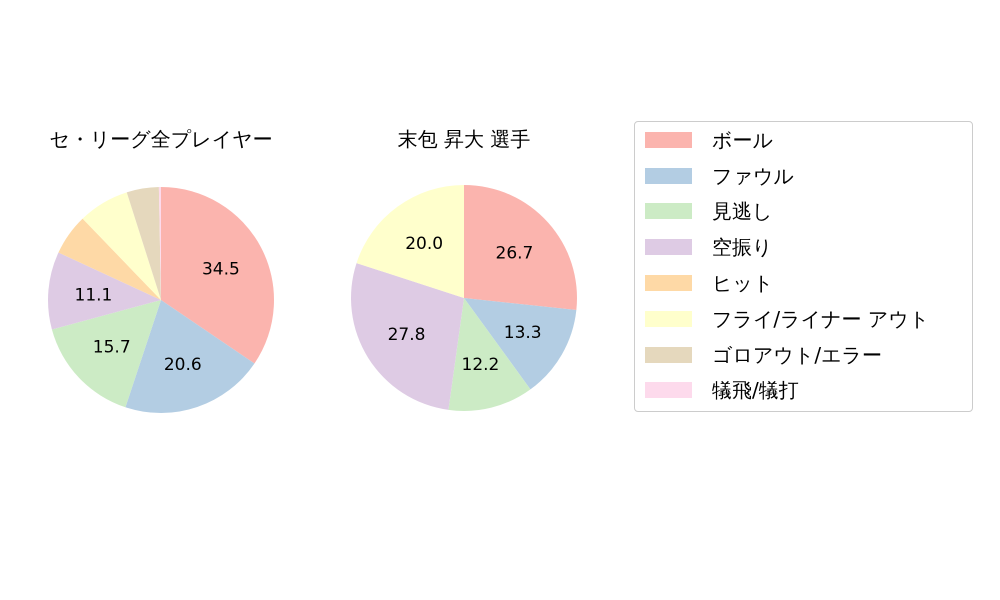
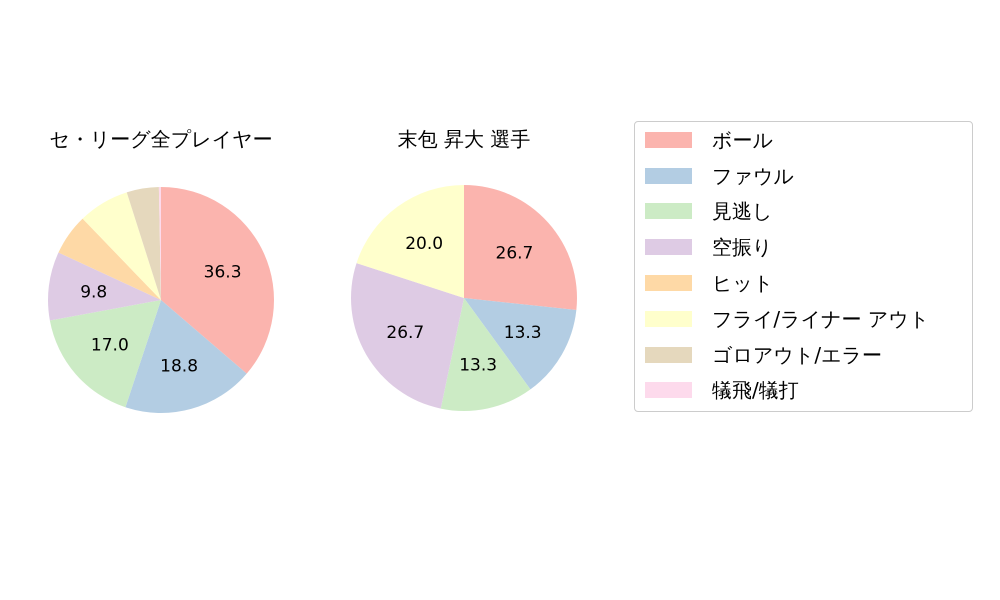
セ・リーグ全プレイヤー/ボール: 34.5 -> 36.3
セ・リーグ全プレイヤー/ファウル: 20.6 -> 18.8
セ・リーグ全プレイヤー/見逃し: 15.7 -> 17.0
セ・リーグ全プレイヤー/空振り: 11.1 -> 9.8
末包 昇大 選手/見逃し: 12.2 -> 13.3
末包 昇大 選手/空振り: 27.8 -> 26.7
